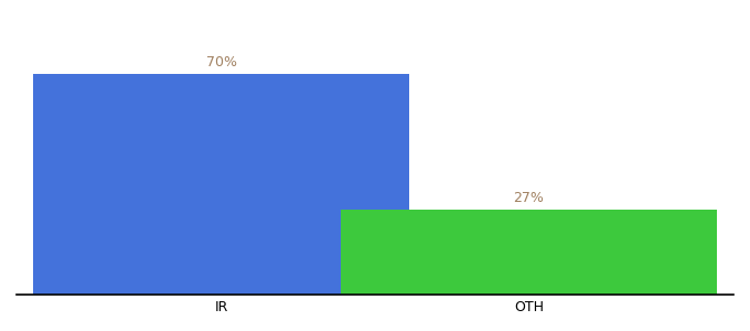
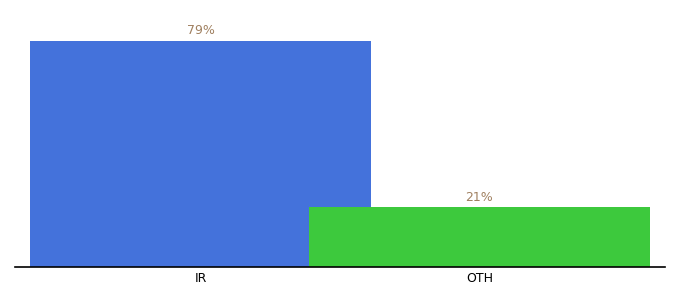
IR: 70% -> 79%
OTH: 27% -> 21%
